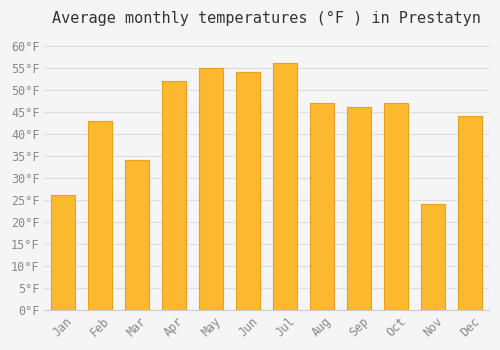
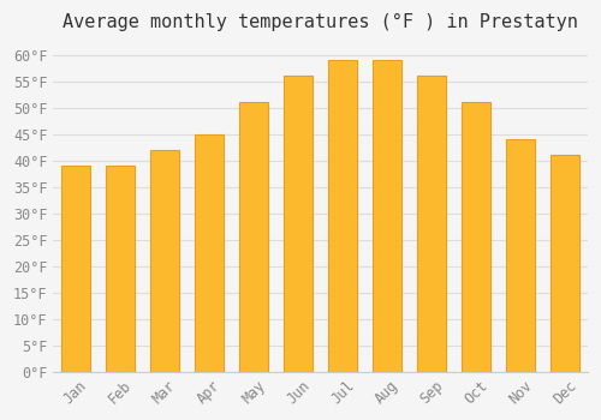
Jan: 26°F -> 39°F
Feb: 43°F -> 39°F
Mar: 34°F -> 42°F
Apr: 52°F -> 45°F
May: 55°F -> 51°F
Jun: 54°F -> 56°F
Jul: 56°F -> 59°F
Aug: 47°F -> 59°F
Sep: 46°F -> 56°F
Oct: 47°F -> 51°F
Nov: 24°F -> 44°F
Dec: 44°F -> 41°F
